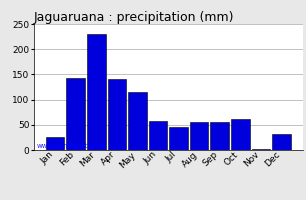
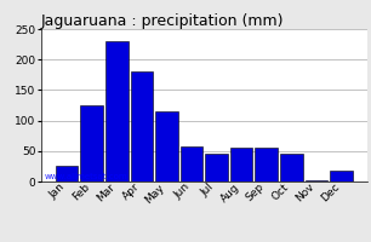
Feb: 142 -> 125
Apr: 140 -> 180
Oct: 62 -> 45
Dec: 32 -> 17
